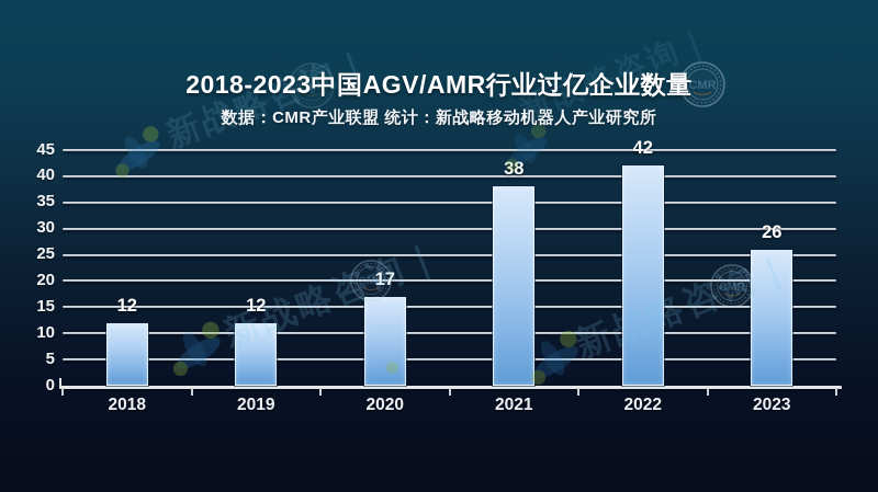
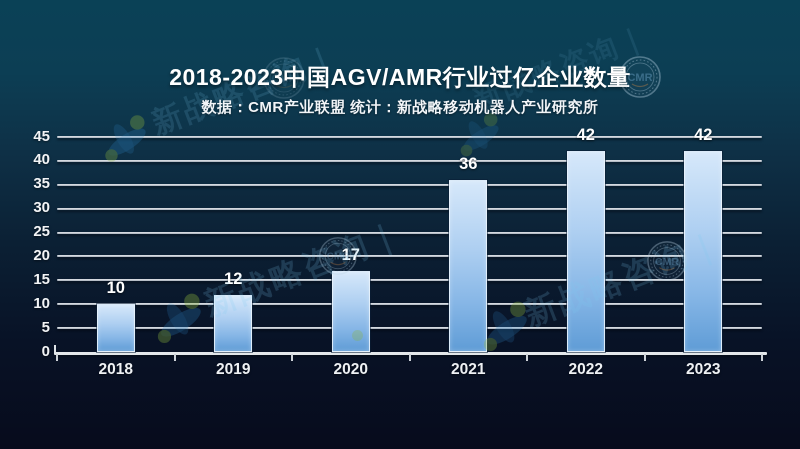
2018: 12 -> 10
2021: 38 -> 36
2023: 26 -> 42
